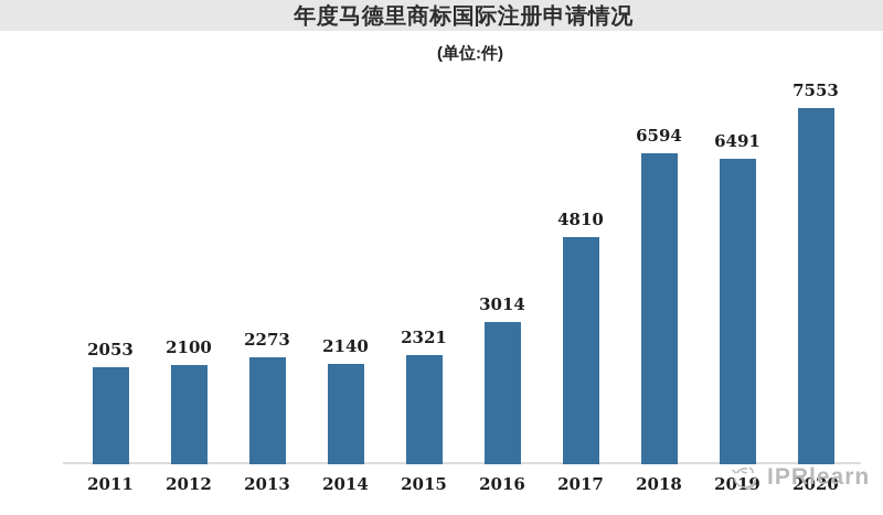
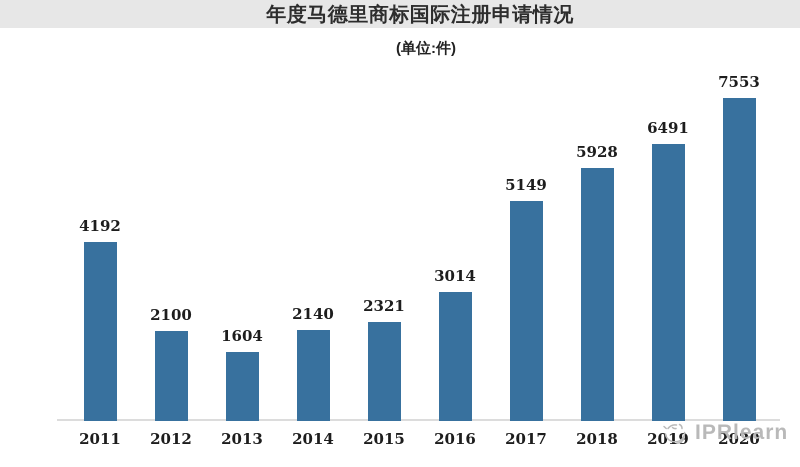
2011: 2053 -> 4192
2013: 2273 -> 1604
2017: 4810 -> 5149
2018: 6594 -> 5928
